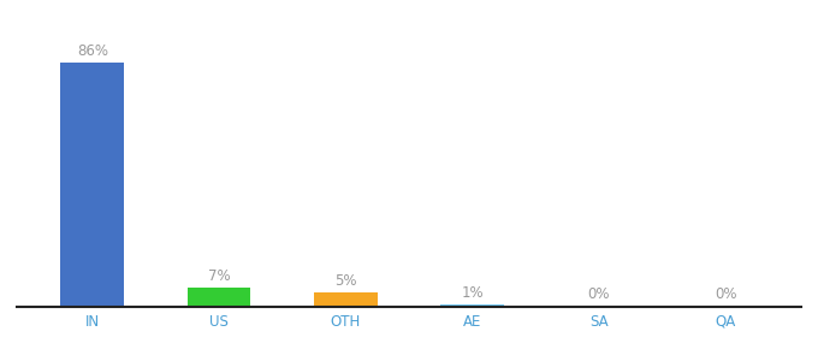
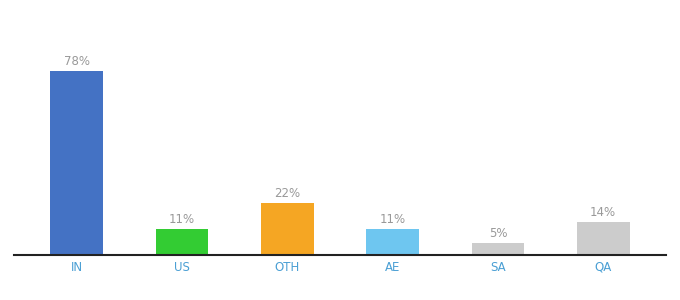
IN: 86% -> 78%
US: 7% -> 11%
OTH: 5% -> 22%
AE: 1% -> 11%
SA: 0% -> 5%
QA: 0% -> 14%
